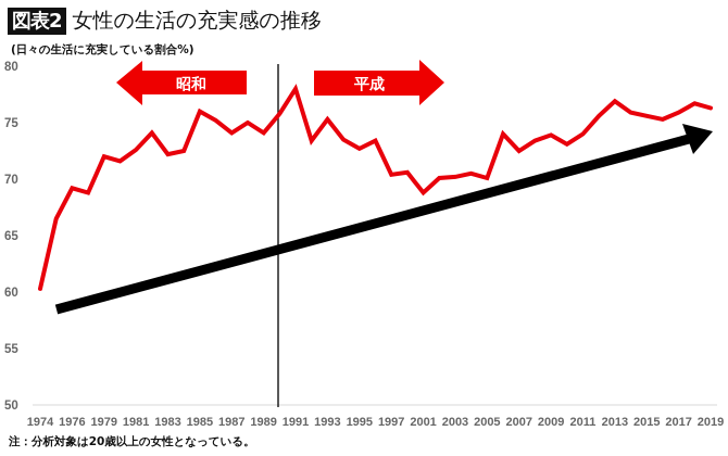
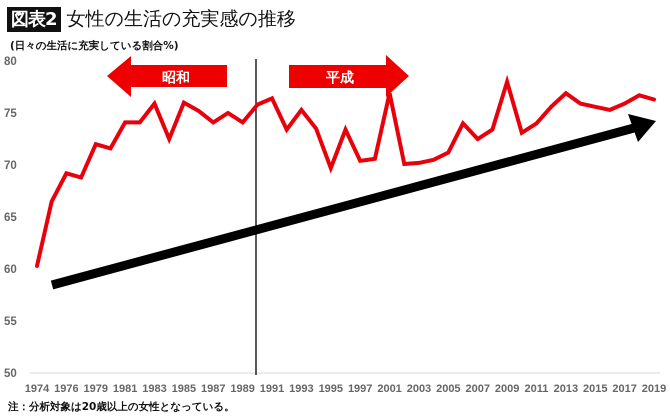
1981: 72.6 -> 74.1
1983: 72.2 -> 75.9
1991: 78.0 -> 76.4
1995: 72.7 -> 69.7
2001: 68.8 -> 76.9
2005: 70.1 -> 71.2
2009: 73.9 -> 78.0
